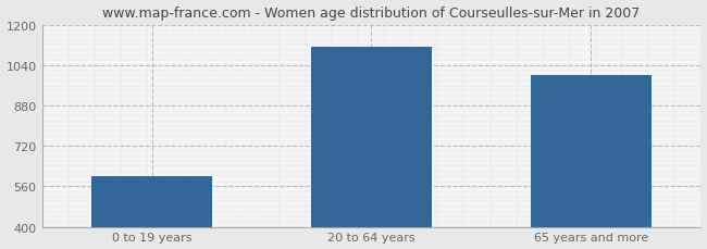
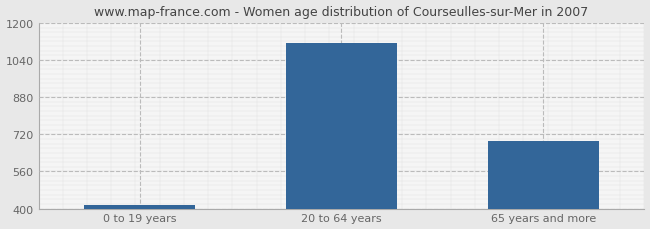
0 to 19 years: 600 -> 415
65 years and more: 1000 -> 693
